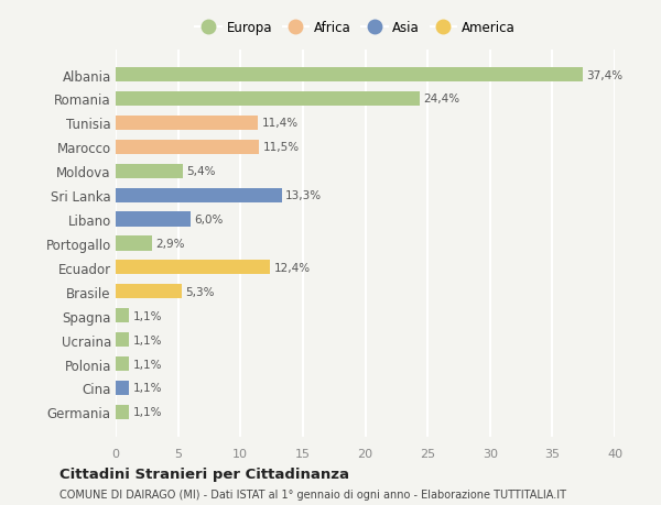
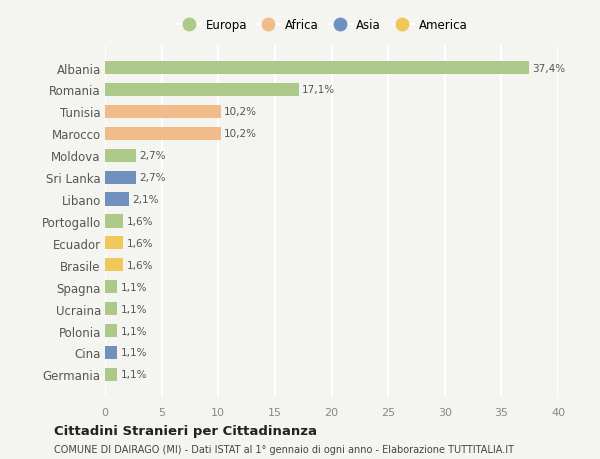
Romania: 24,4% -> 17,1%
Tunisia: 11,4% -> 10,2%
Marocco: 11,5% -> 10,2%
Moldova: 5,4% -> 2,7%
Sri Lanka: 13,3% -> 2,7%
Libano: 6,0% -> 2,1%
Portogallo: 2,9% -> 1,6%
Ecuador: 12,4% -> 1,6%
Brasile: 5,3% -> 1,6%
